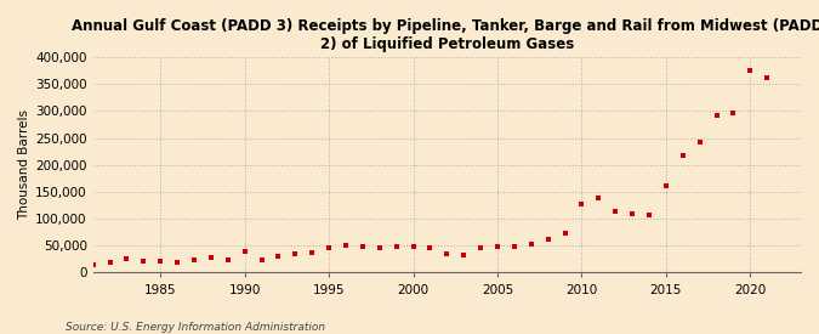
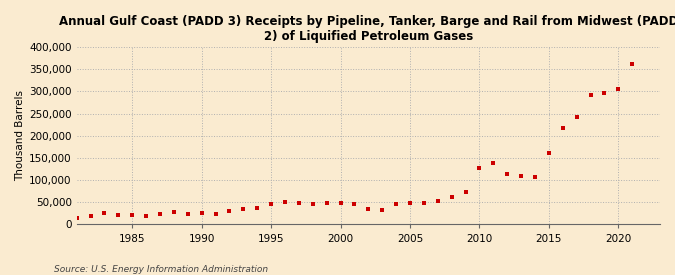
1990: 40,000 -> 26,000
2020: 375,000 -> 305,000
